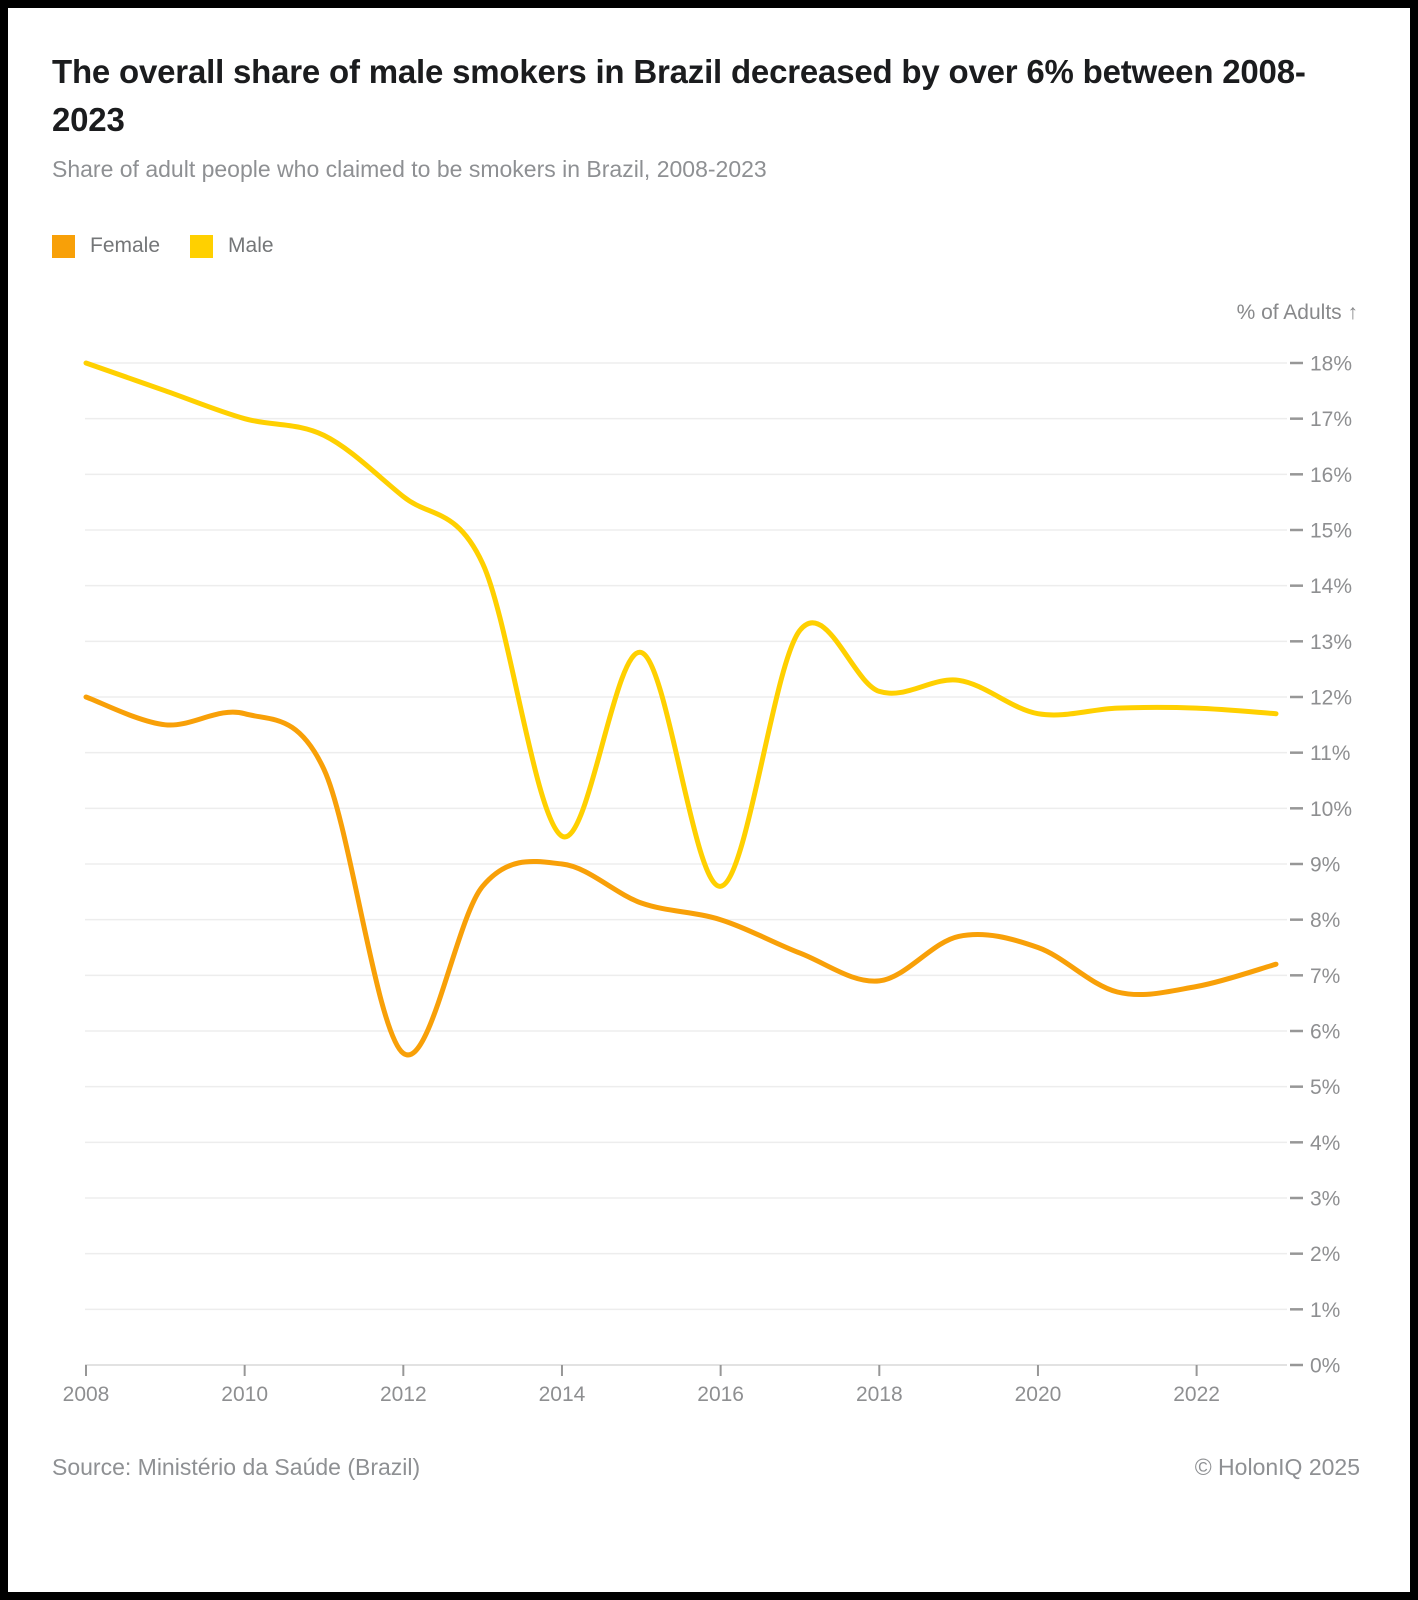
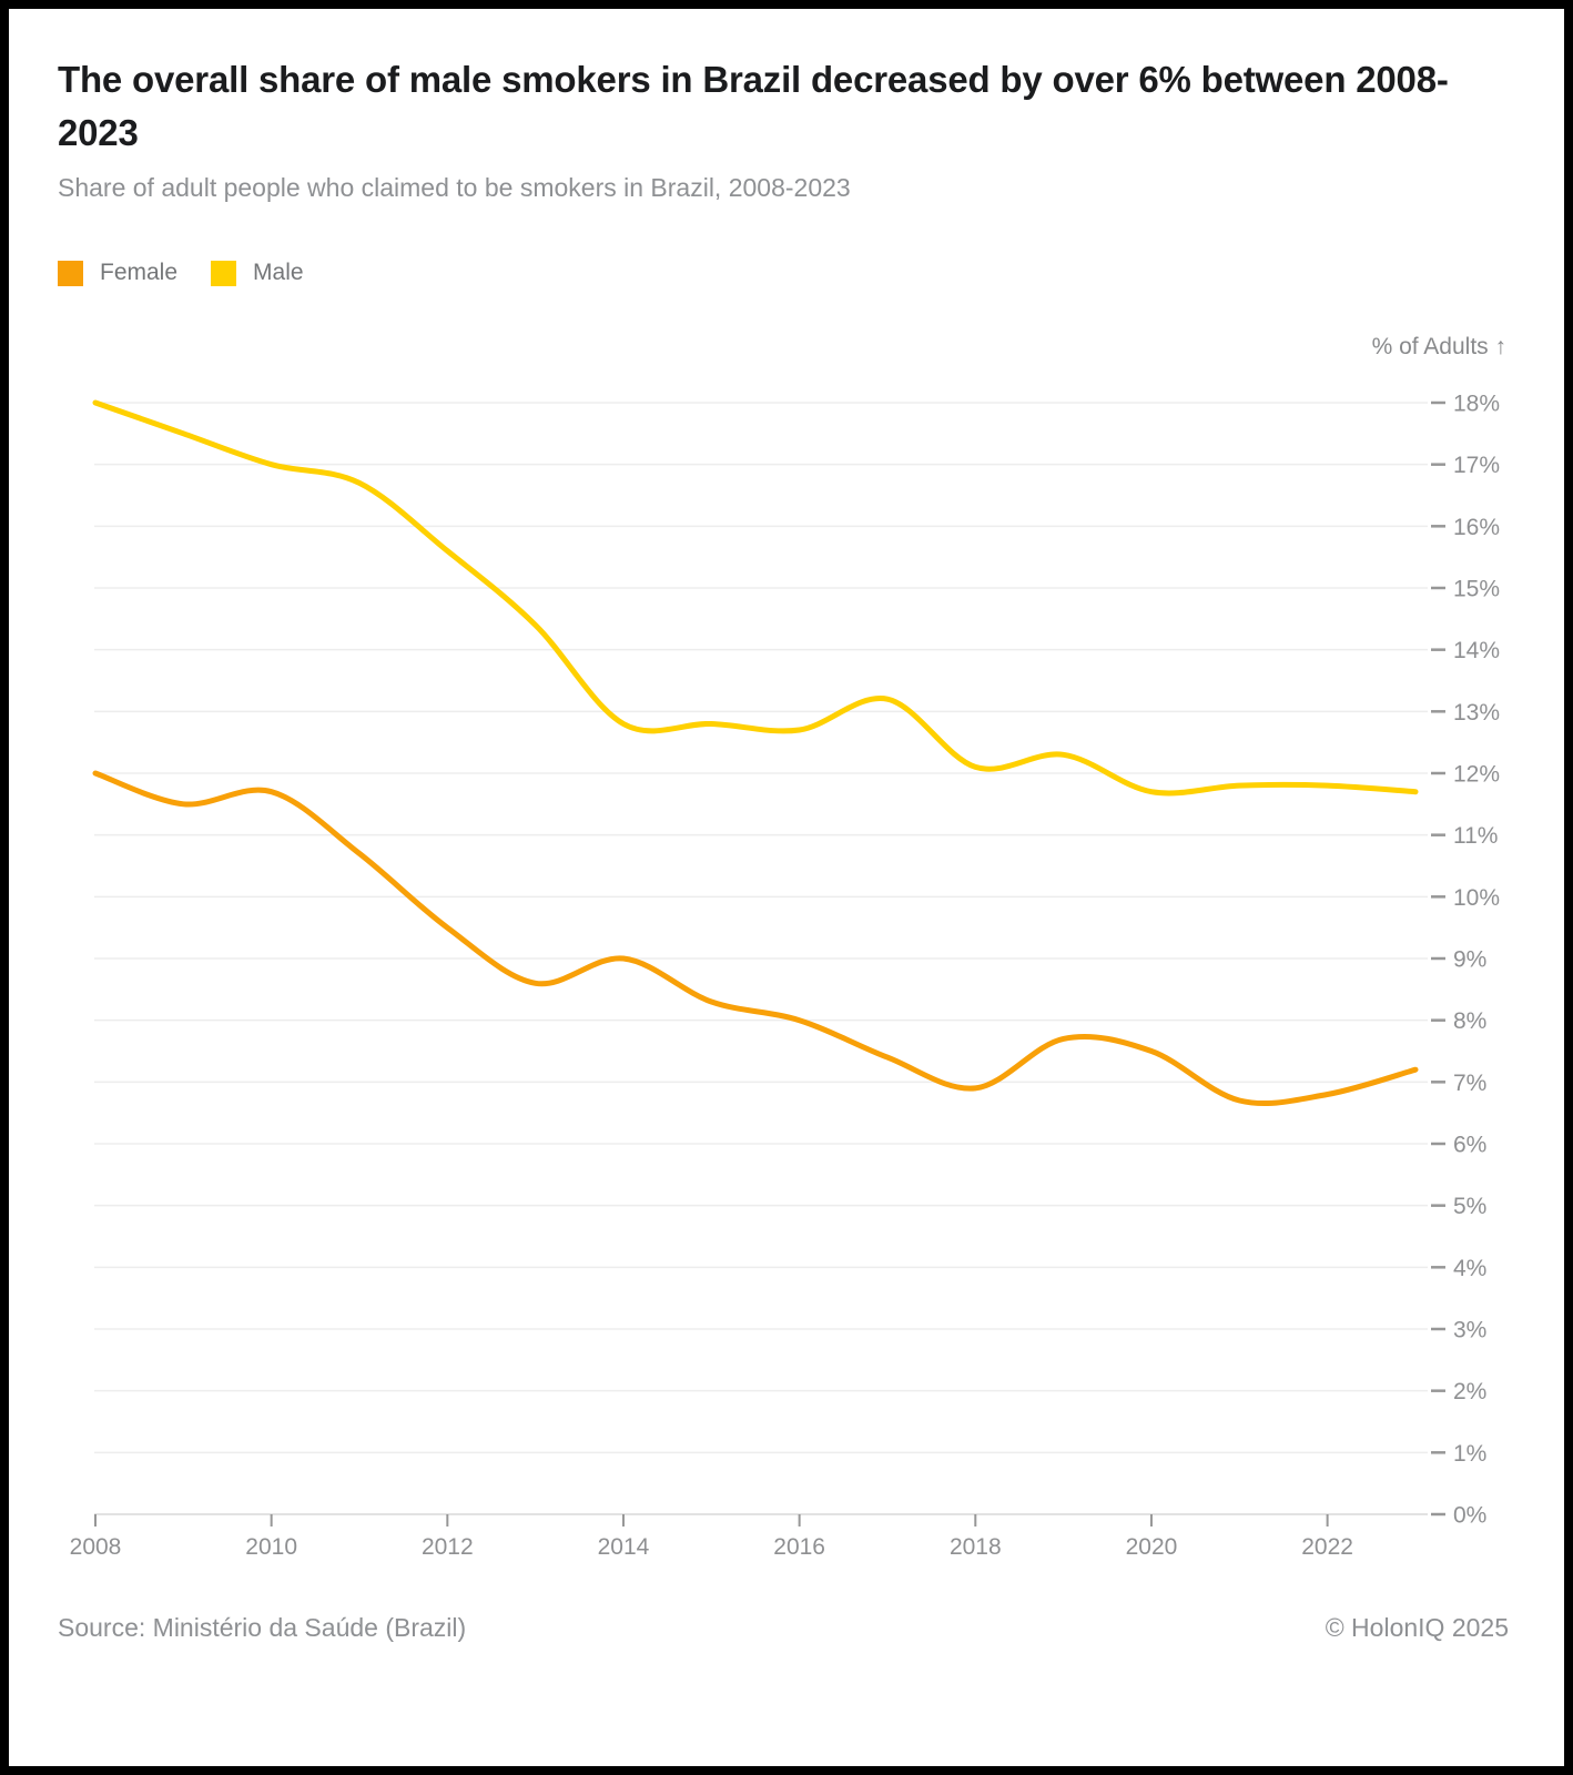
Female/2012: 5.6% -> 9.5%
Male/2014: 9.5% -> 12.8%
Male/2016: 8.6% -> 12.7%
